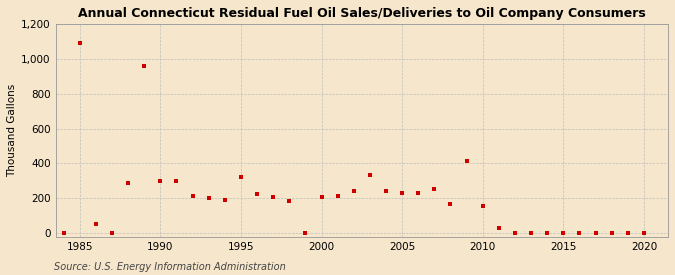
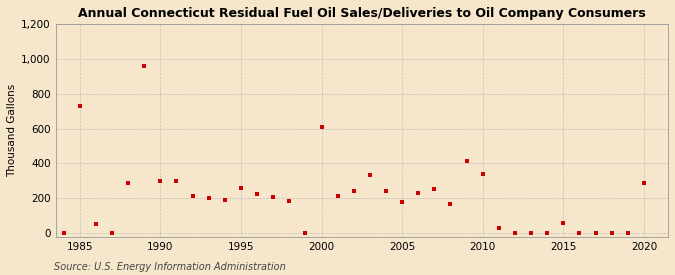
1985: 1,090 -> 730
1995: 320 -> 260
2000: 200 -> 610
2005: 230 -> 180
2010: 160 -> 340
2015: 0 -> 60
2020: 0 -> 290
